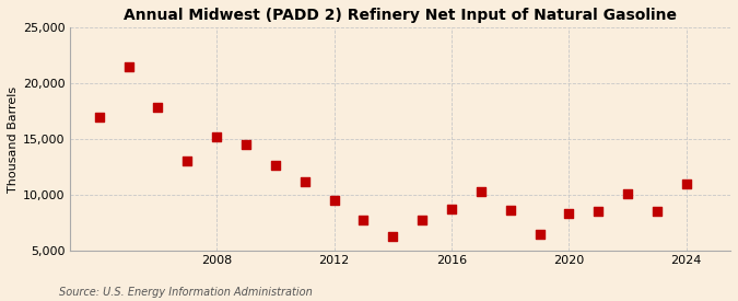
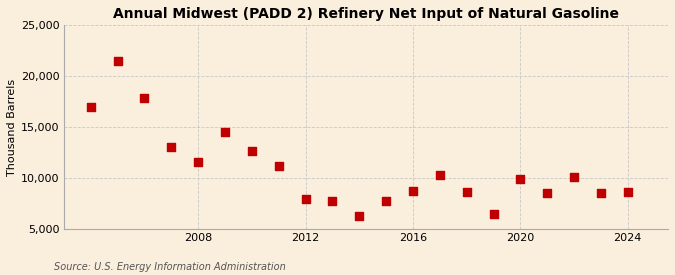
2008: 15,200 -> 11,600
2012: 9,500 -> 8,000
2020: 8,300 -> 9,900
2024: 11,000 -> 8,600
